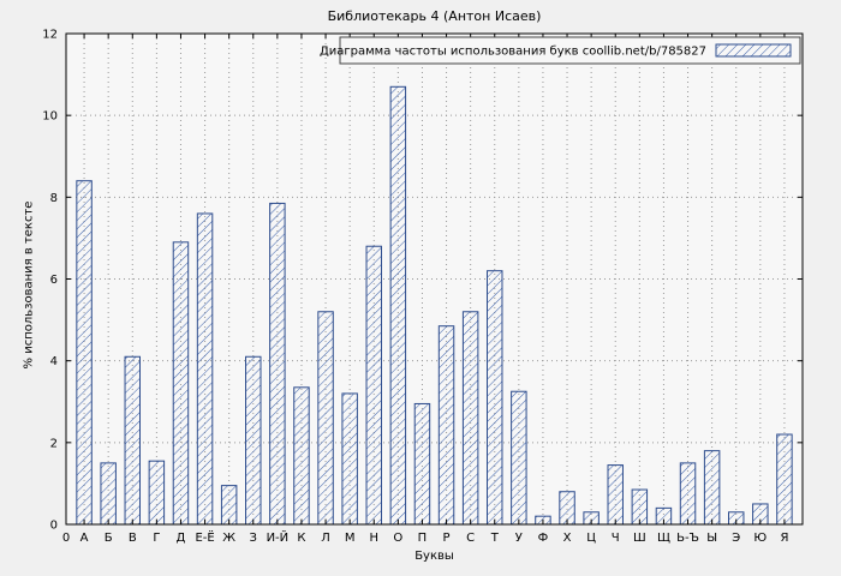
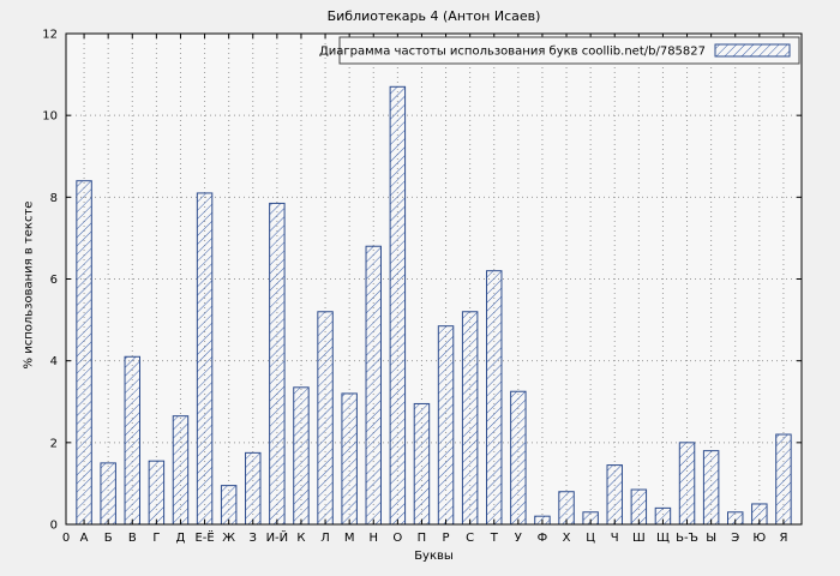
Д: 6.9 -> 2.6
Е-Ё: 7.6 -> 8.1
З: 4.1 -> 1.8
Ь-Ъ: 1.5 -> 2.0
